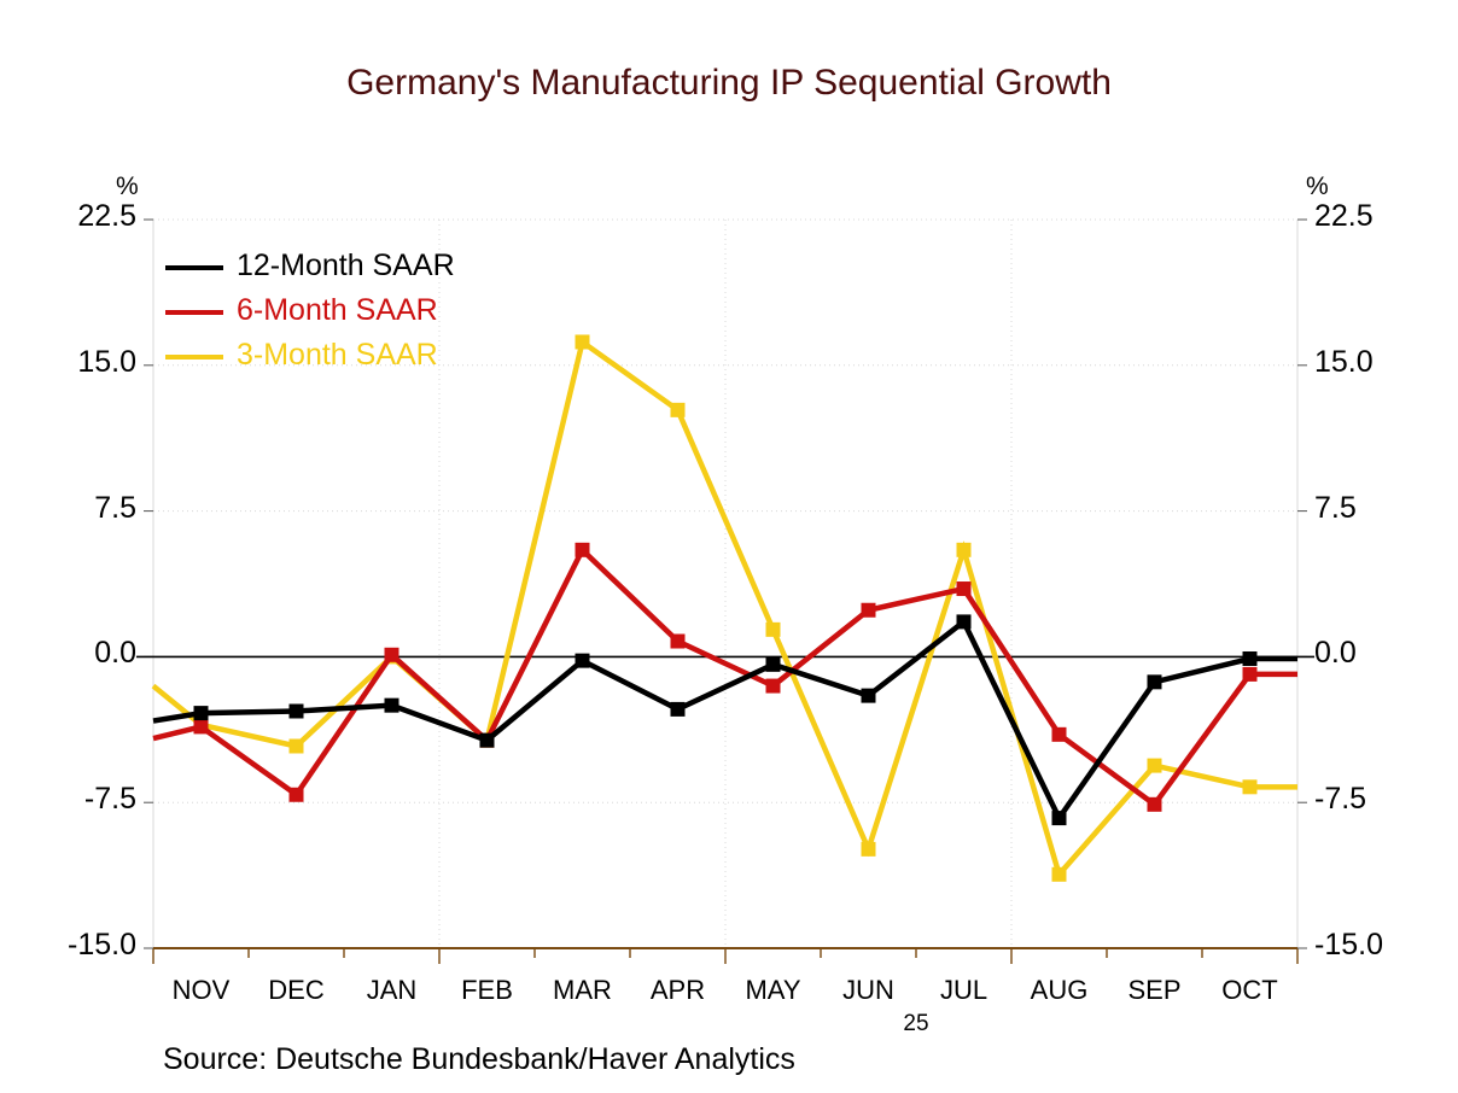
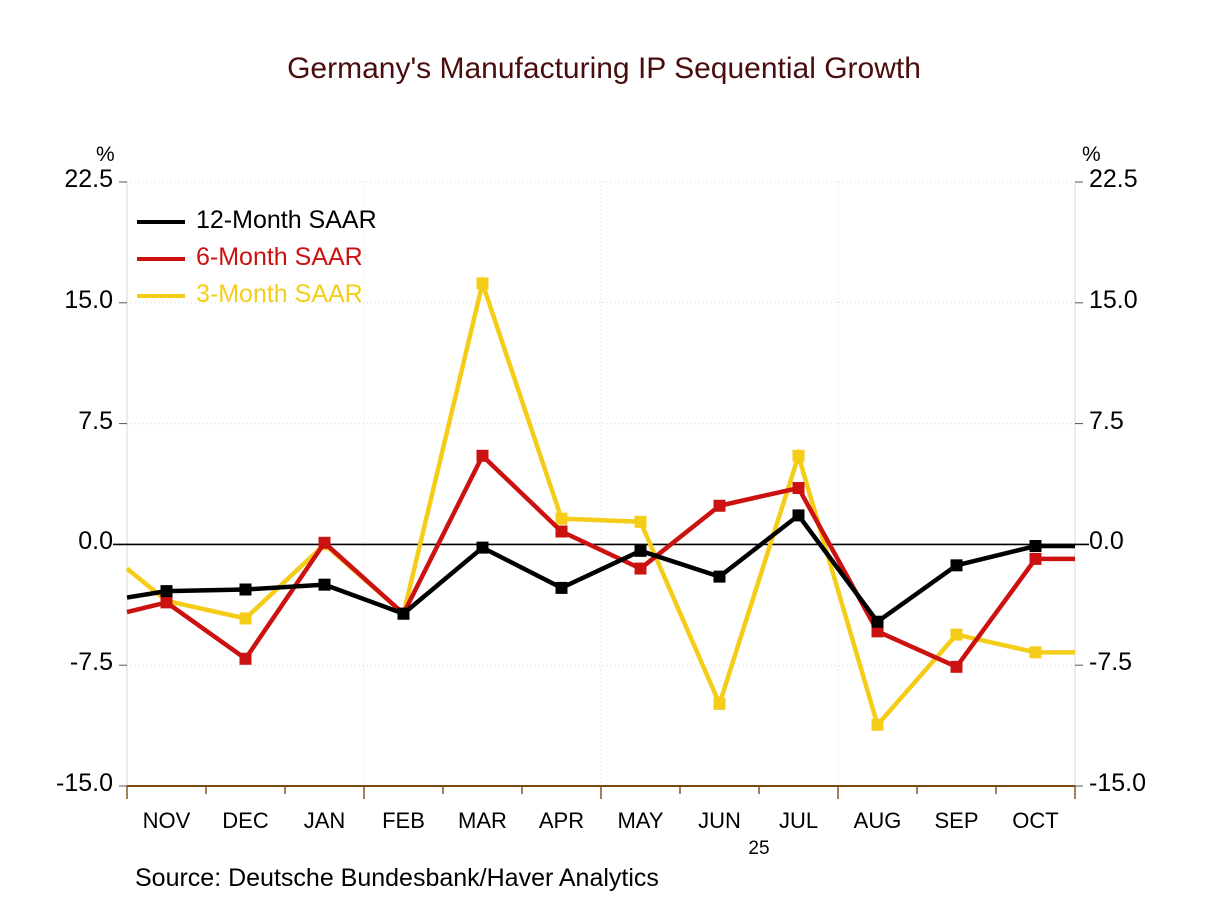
3-Month SAAR/APR: 12.7 -> 1.6
12-Month SAAR/AUG: -8.3 -> -4.8
6-Month SAAR/AUG: -4.0 -> -5.4
